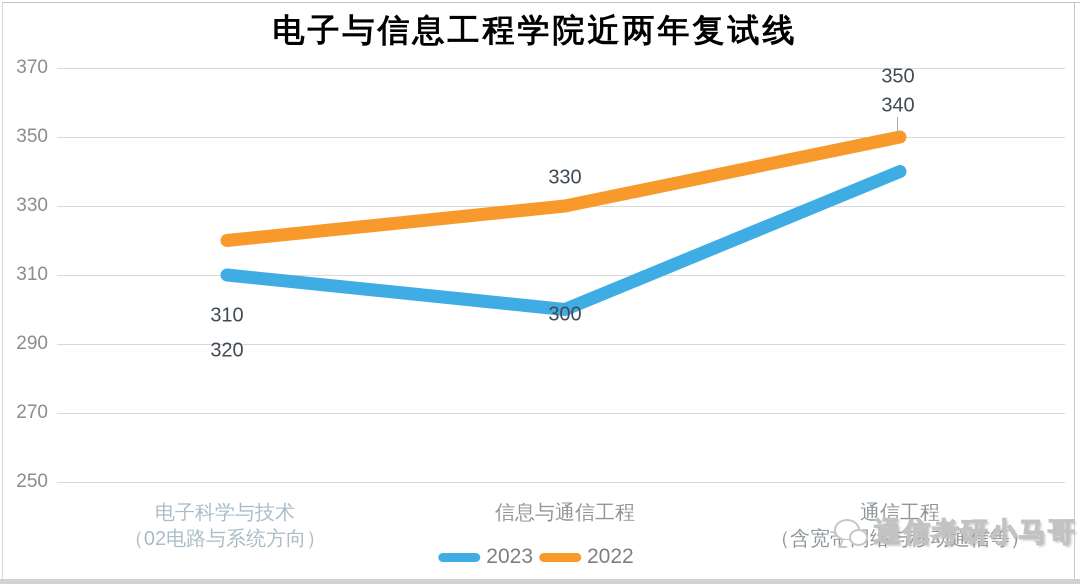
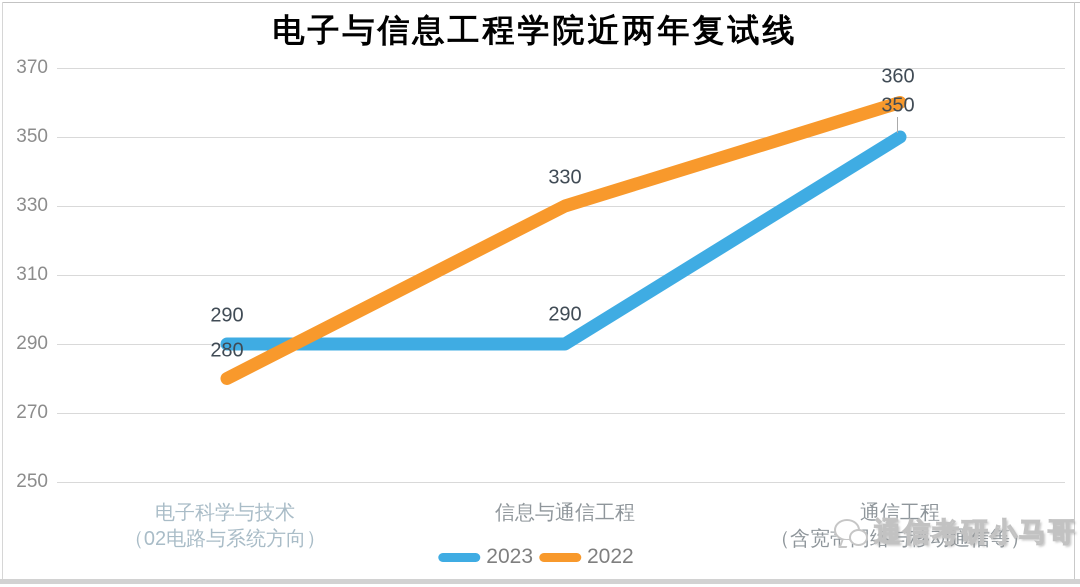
2023/电子科学与技术（02电路与系统方向）: 310 -> 290
2022/电子科学与技术（02电路与系统方向）: 320 -> 280
2023/信息与通信工程: 300 -> 290
2023/通信工程（含宽带网络与移动通信等）: 340 -> 350
2022/通信工程（含宽带网络与移动通信等）: 350 -> 360
